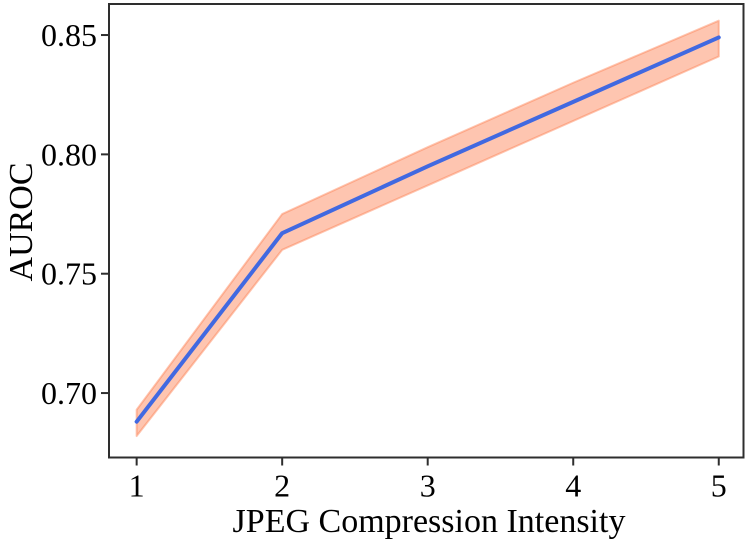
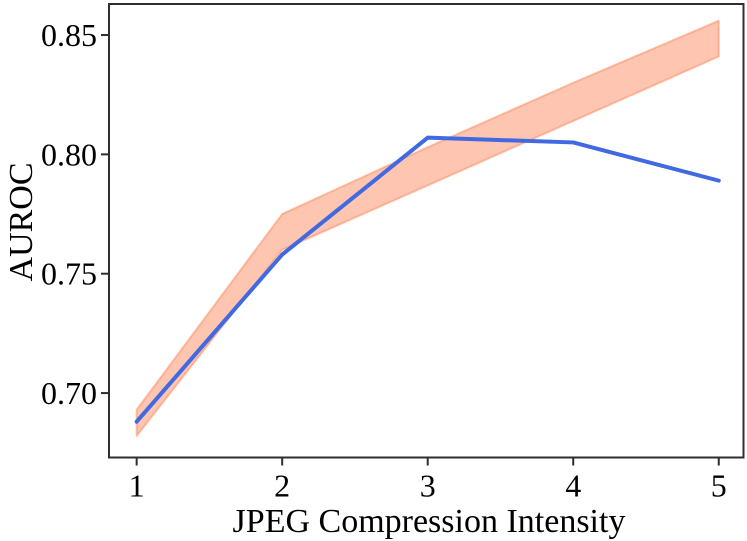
2: 0.767 -> 0.758
3: 0.795 -> 0.807
4: 0.822 -> 0.805
5: 0.849 -> 0.789
